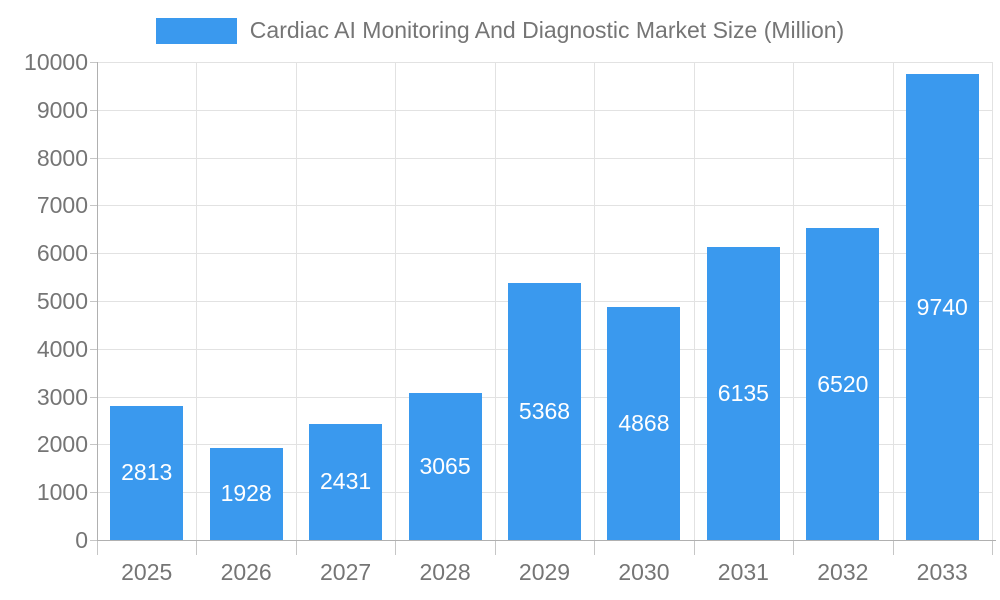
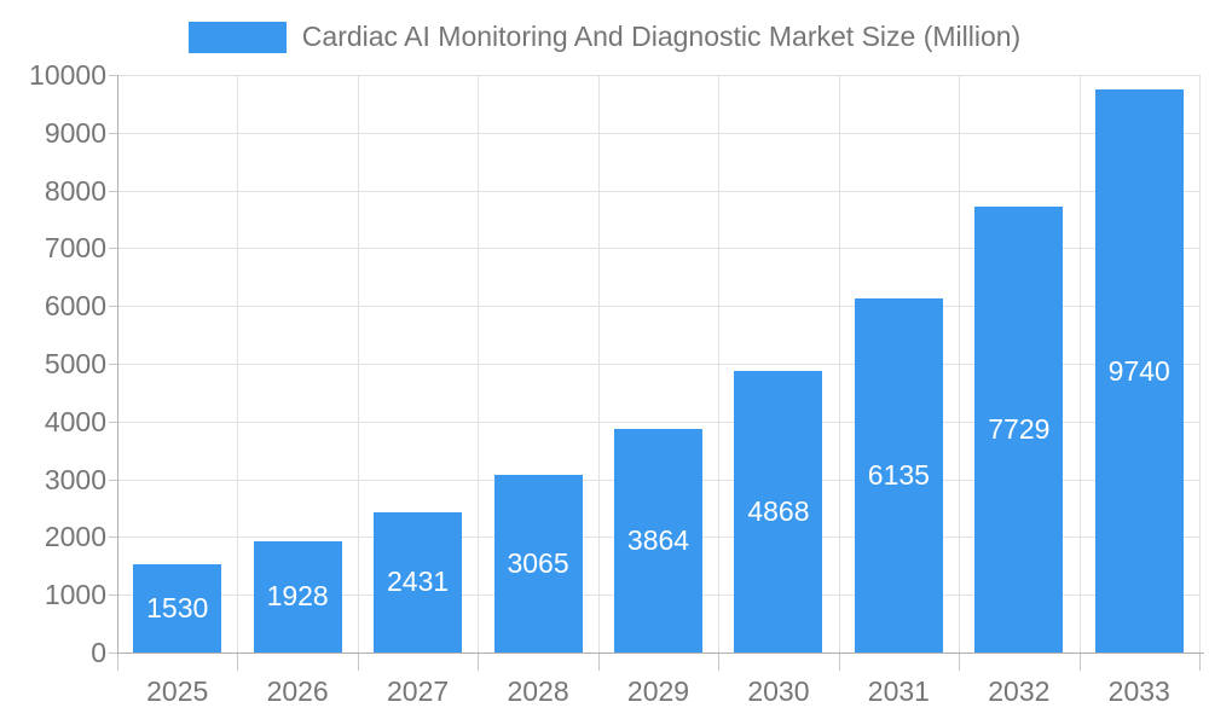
2025: 2813 -> 1530
2029: 5368 -> 3864
2032: 6520 -> 7729
